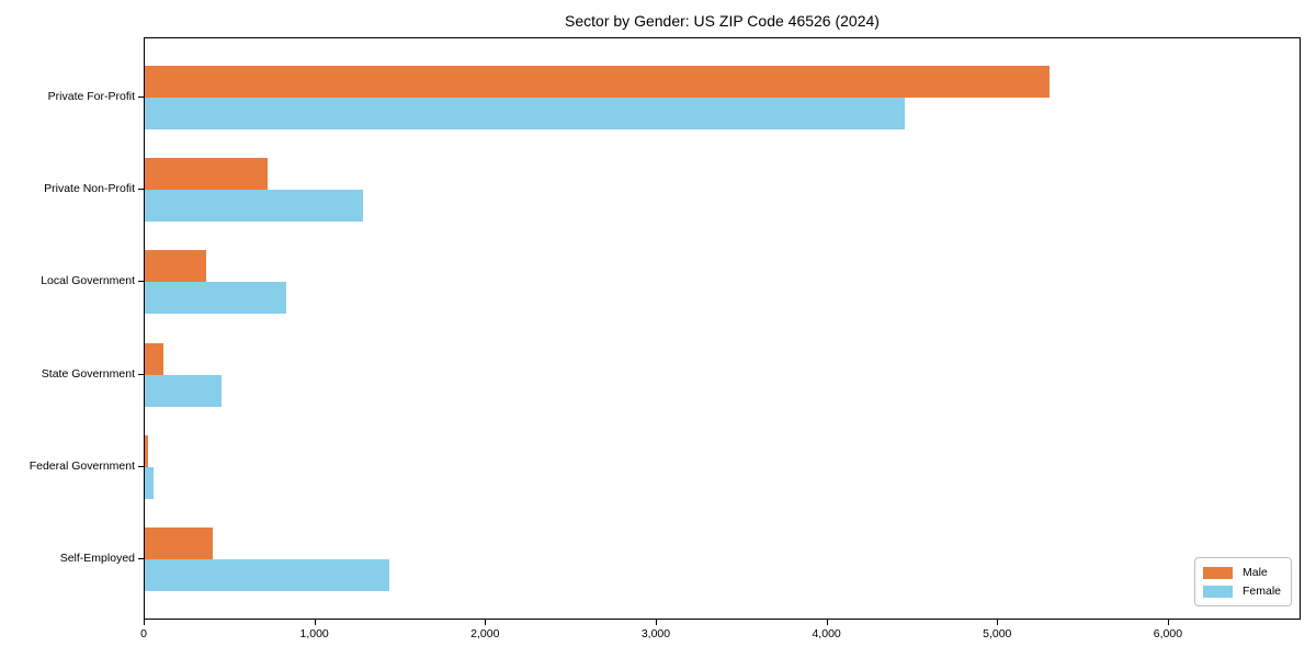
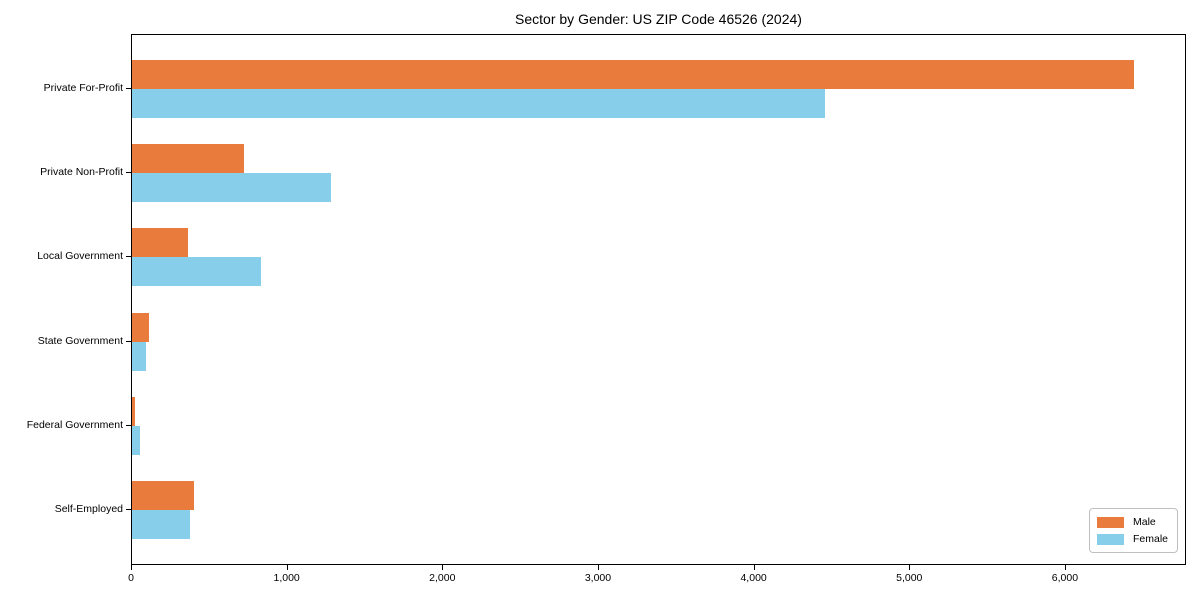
Male/Private For-Profit: 5300 -> 6440
Female/State Government: 450 -> 90
Female/Self-Employed: 1430 -> 370
